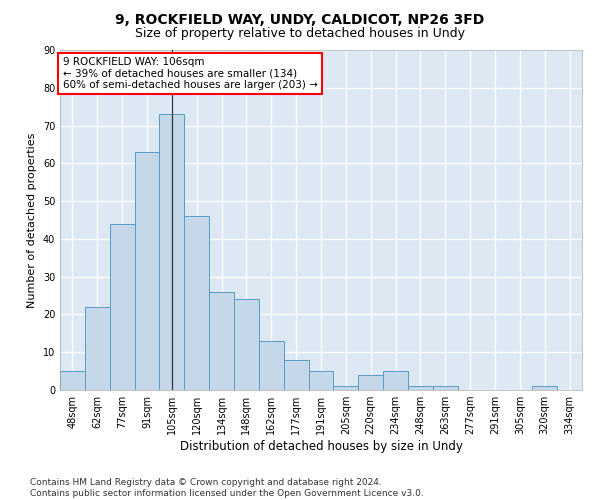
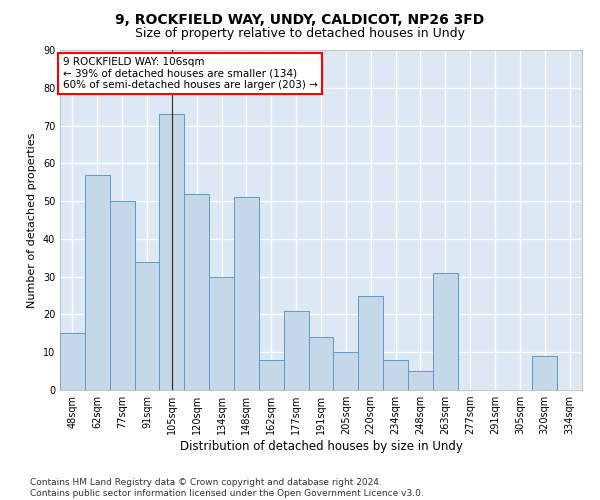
48sqm: 5 -> 15
62sqm: 22 -> 57
77sqm: 44 -> 50
91sqm: 63 -> 34
120sqm: 46 -> 52
134sqm: 26 -> 30
148sqm: 24 -> 51
162sqm: 13 -> 8
177sqm: 8 -> 21
191sqm: 5 -> 14
205sqm: 1 -> 10
220sqm: 4 -> 25
234sqm: 5 -> 8
248sqm: 1 -> 5
263sqm: 1 -> 31
320sqm: 1 -> 9
